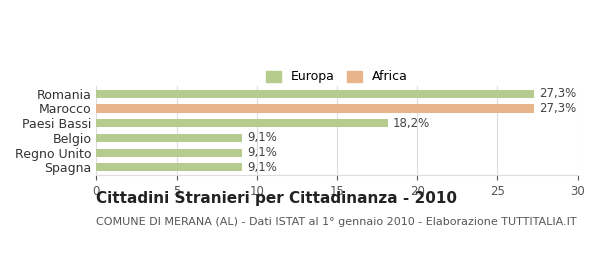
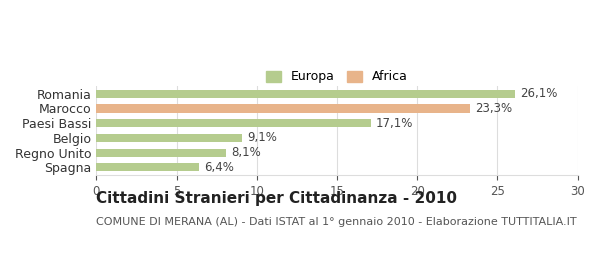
Romania: 27,3% -> 26,1%
Marocco: 27,3% -> 23,3%
Paesi Bassi: 18,2% -> 17,1%
Regno Unito: 9,1% -> 8,1%
Spagna: 9,1% -> 6,4%
